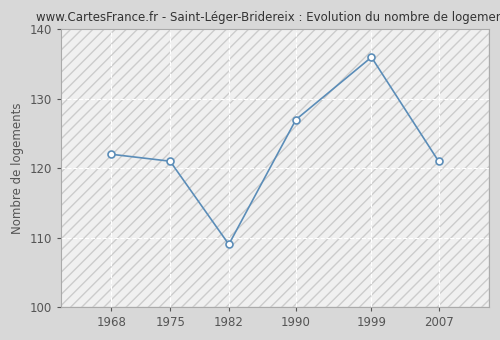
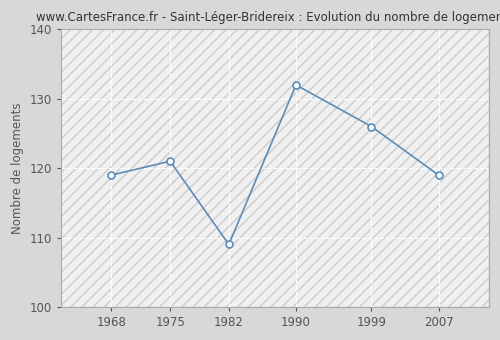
1968: 122 -> 119
1990: 127 -> 132
1999: 136 -> 126
2007: 121 -> 119
